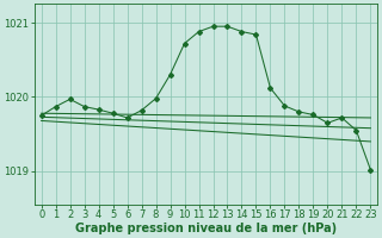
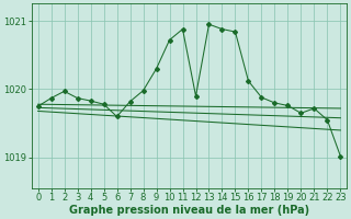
6: 1019.72 -> 1019.60
12: 1020.95 -> 1019.90
